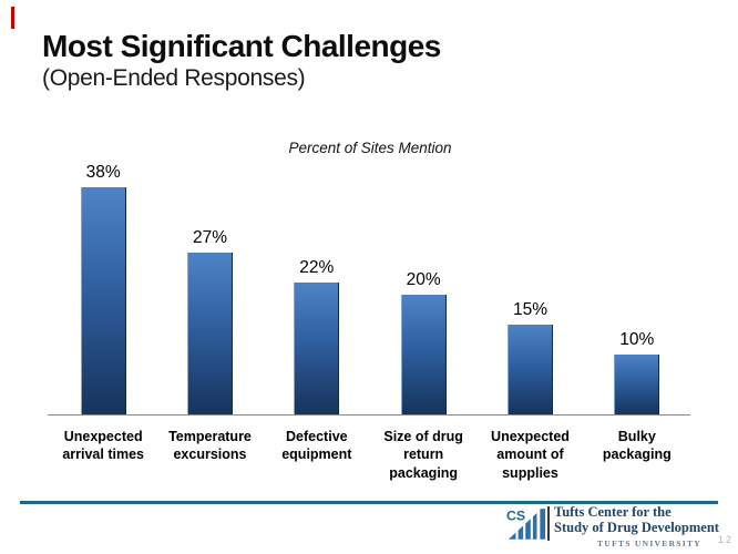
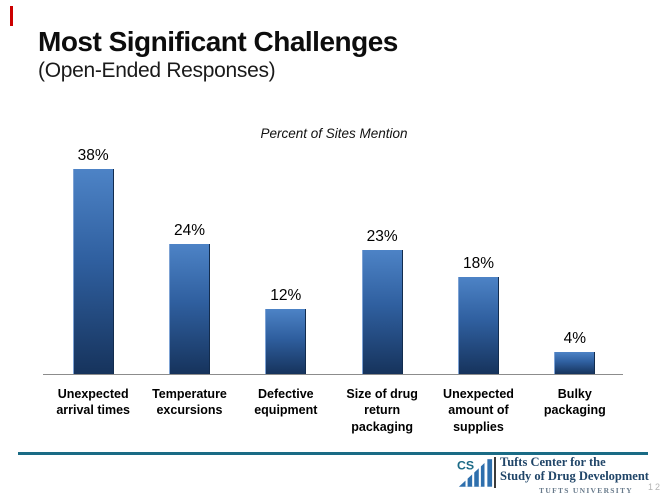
Temperature excursions: 27% -> 24%
Defective equipment: 22% -> 12%
Size of drug return packaging: 20% -> 23%
Unexpected amount of supplies: 15% -> 18%
Bulky packaging: 10% -> 4%
